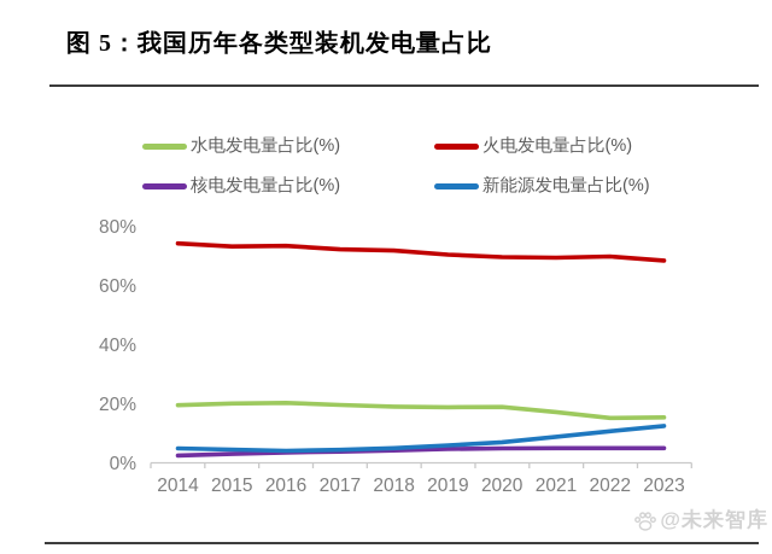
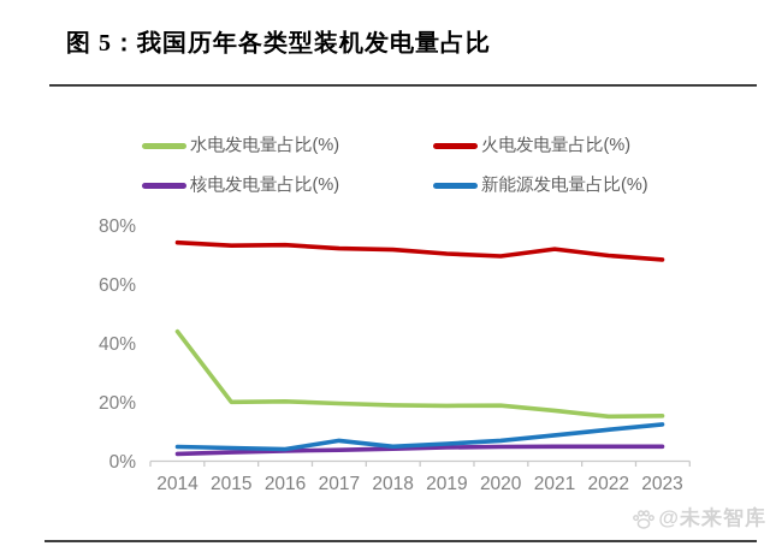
水电发电量占比(%)/2014: 20% -> 44%
新能源发电量占比(%)/2017: 4% -> 7%
火电发电量占比(%)/2021: 69% -> 72%
